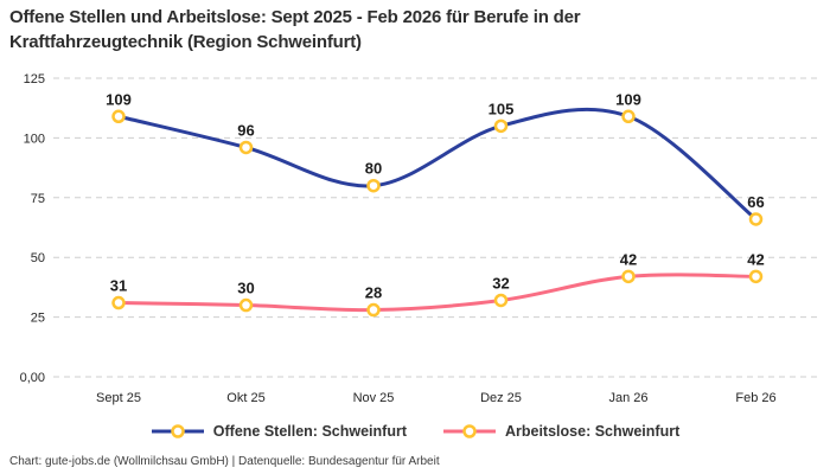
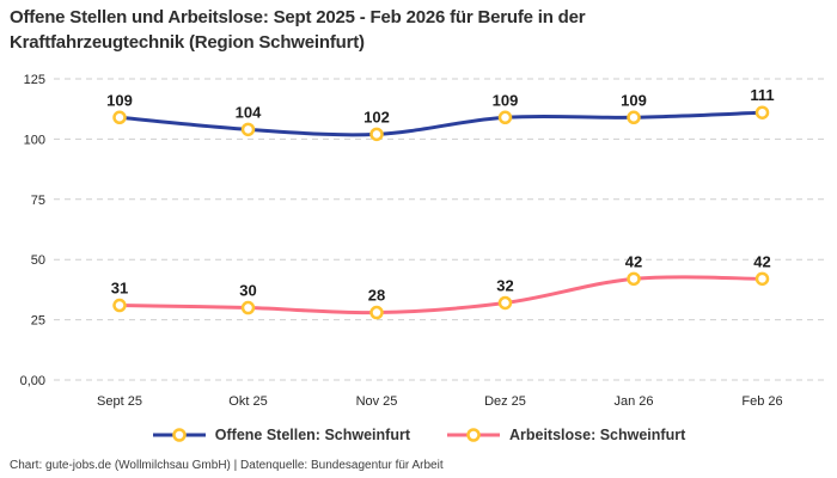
Offene Stellen: Schweinfurt/Okt 25: 96 -> 104
Offene Stellen: Schweinfurt/Nov 25: 80 -> 102
Offene Stellen: Schweinfurt/Dez 25: 105 -> 109
Offene Stellen: Schweinfurt/Feb 26: 66 -> 111
